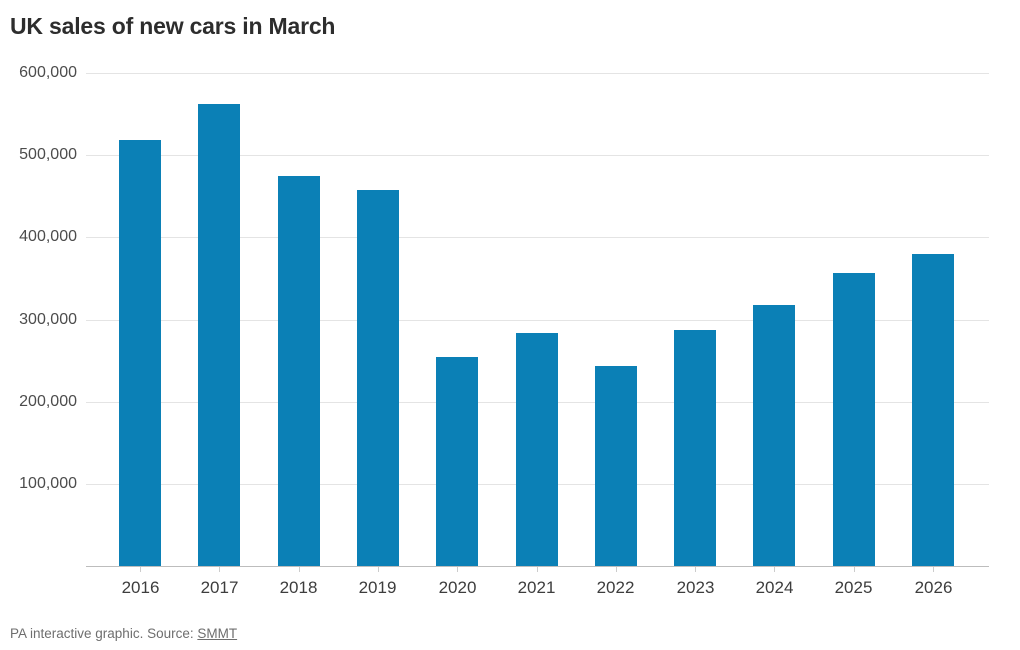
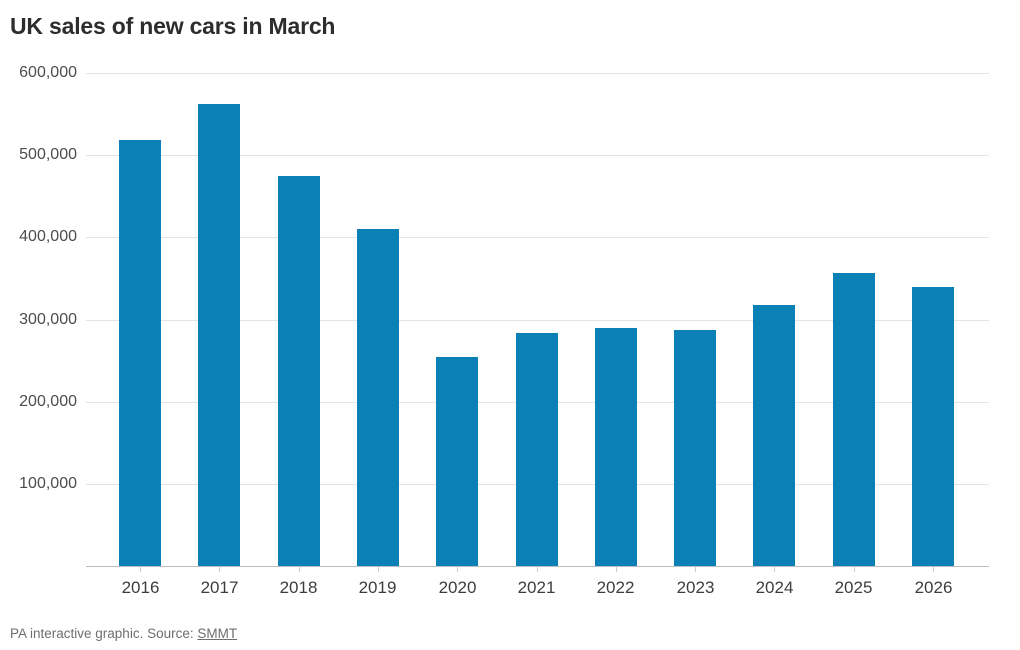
2019: 460000 -> 410000
2022: 240000 -> 290000
2026: 380000 -> 340000
